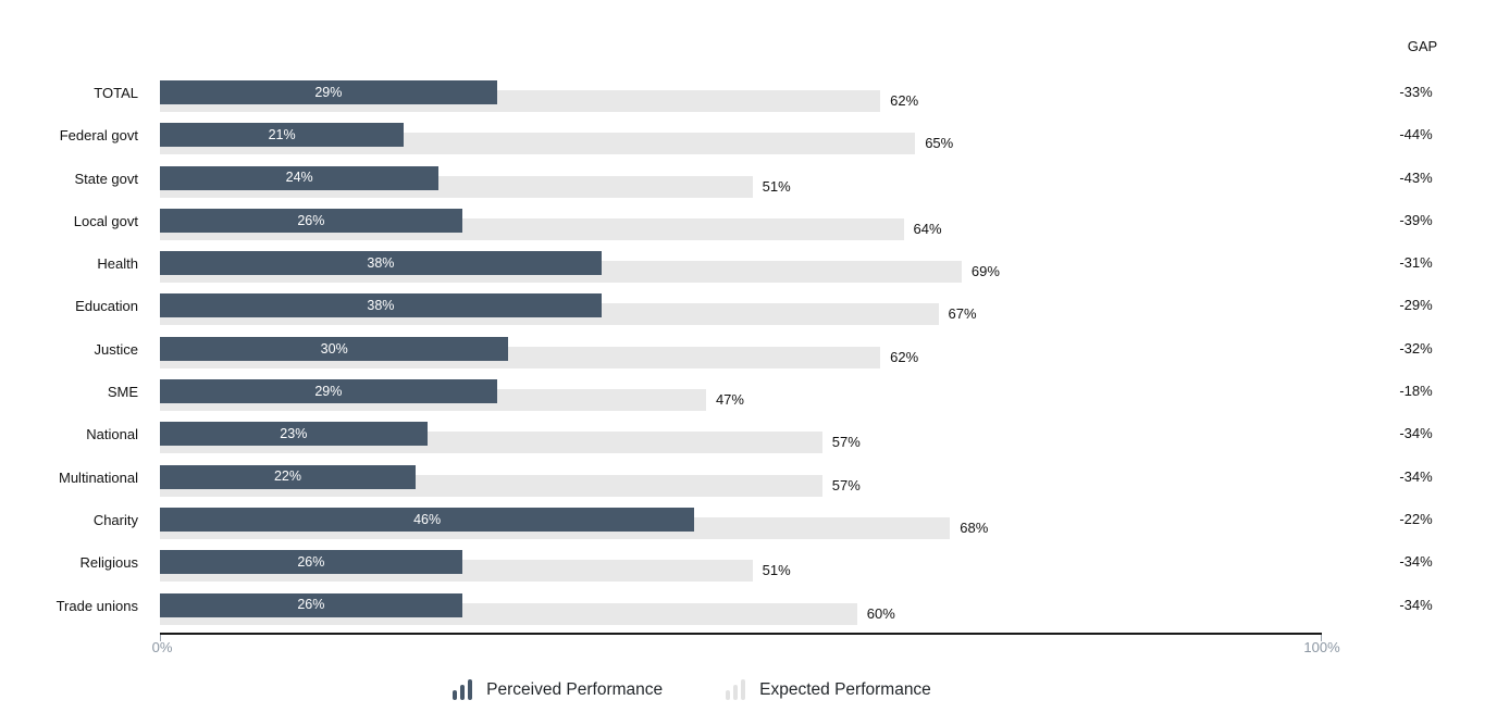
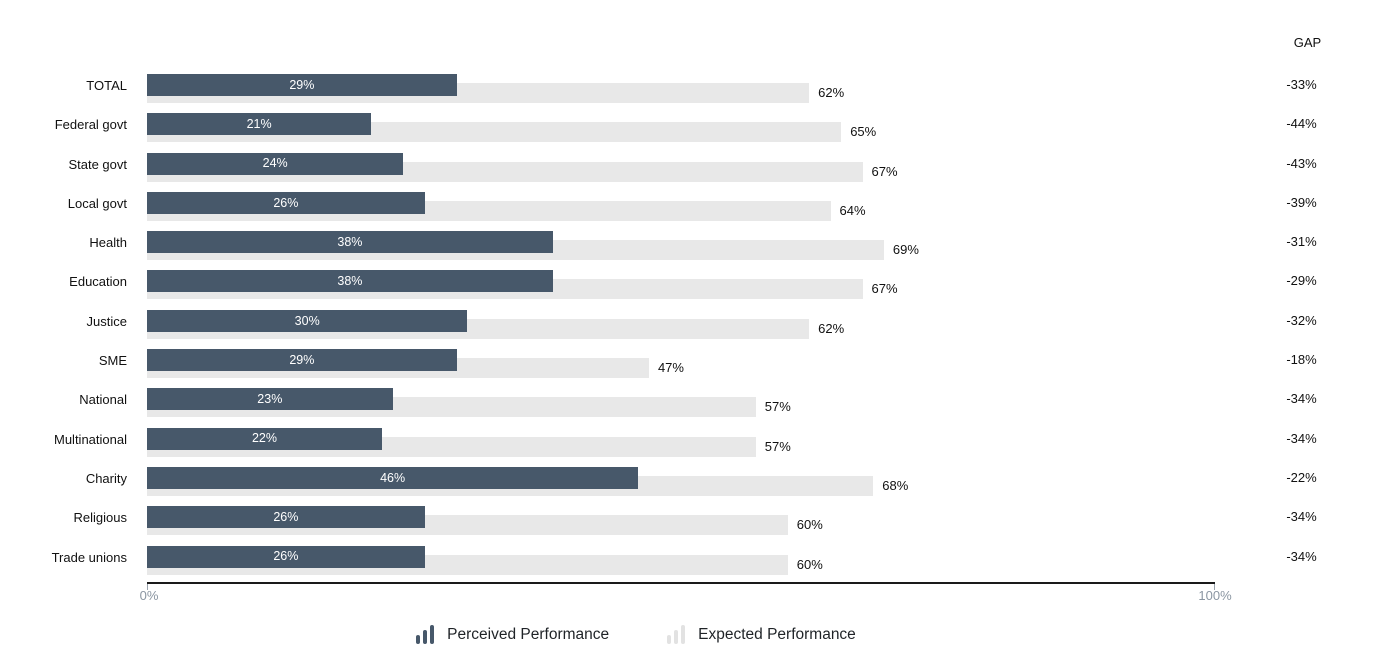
Expected Performance/State govt: 51% -> 67%
Expected Performance/Religious: 51% -> 60%
